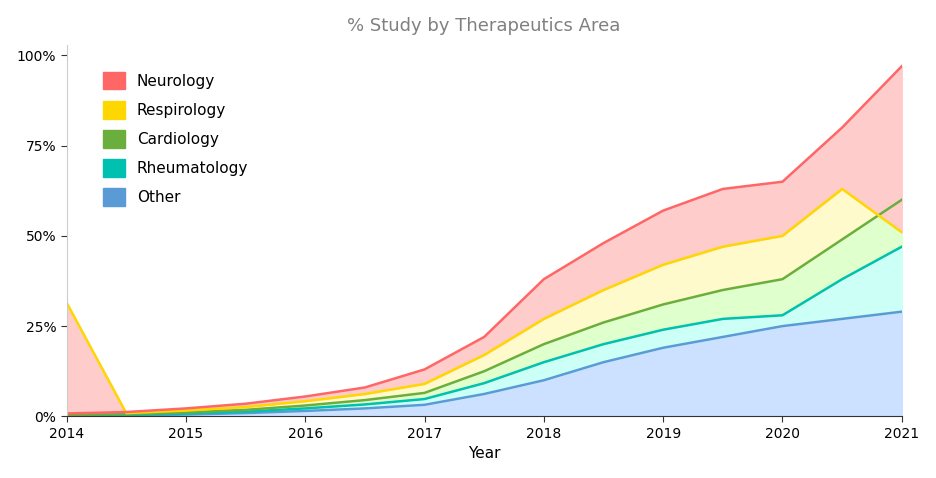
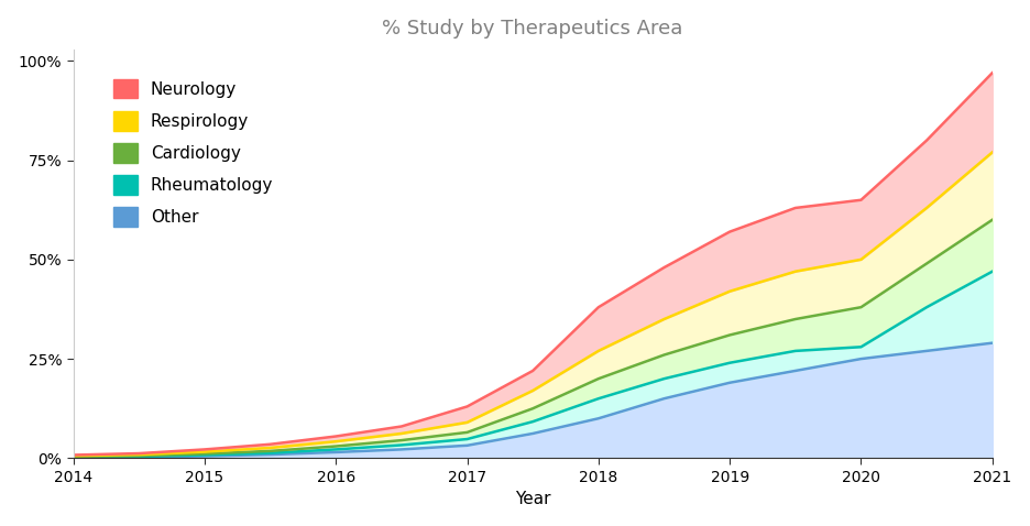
Respirology/2014: 31.5% -> 0.6%
Respirology/2021: 51.0% -> 77.0%
